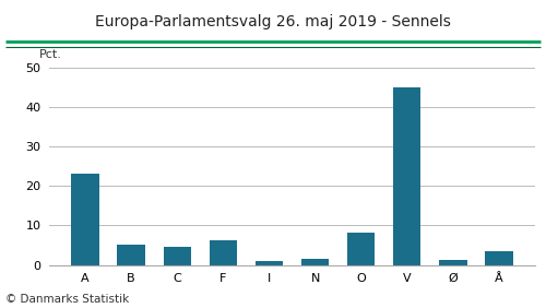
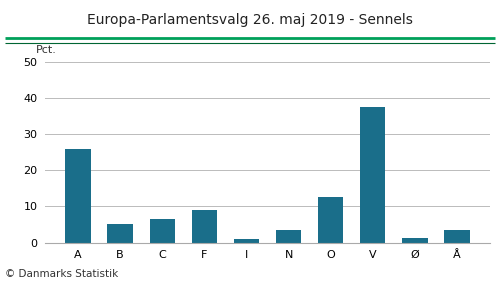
A: 23.0 -> 26.0
C: 4.6 -> 6.5
F: 6.2 -> 9.0
N: 1.6 -> 3.5
O: 8.2 -> 12.5
V: 45.0 -> 37.5
